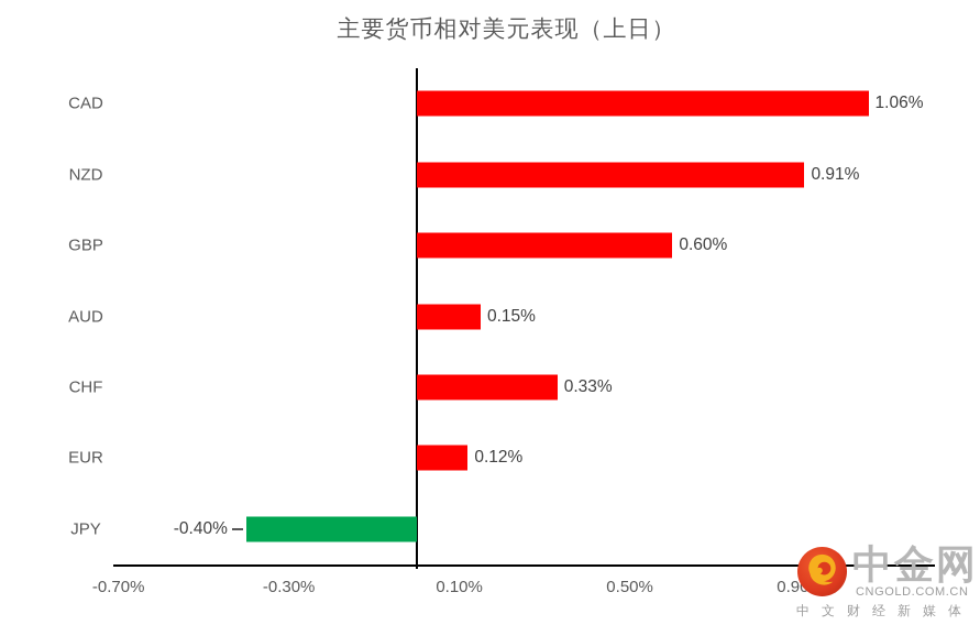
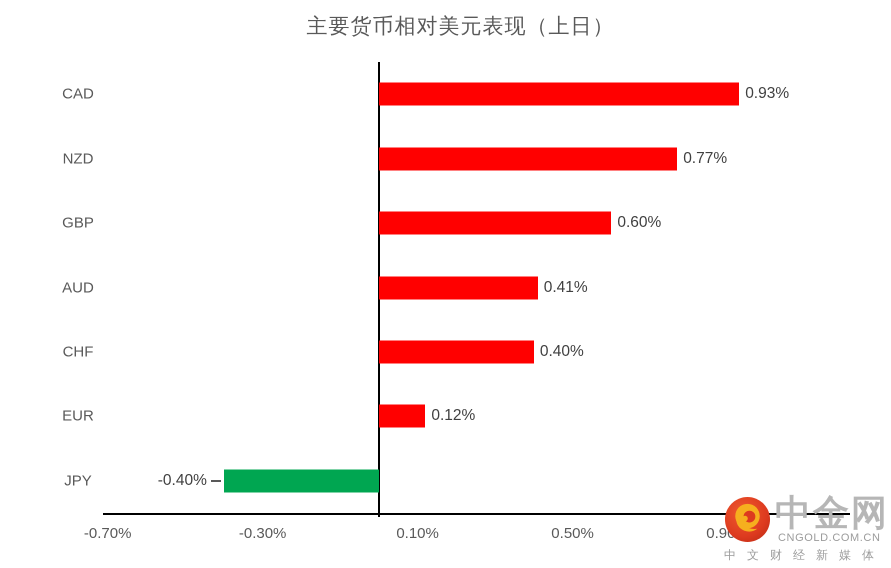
CAD: 1.06% -> 0.93%
NZD: 0.91% -> 0.77%
AUD: 0.15% -> 0.41%
CHF: 0.33% -> 0.40%
